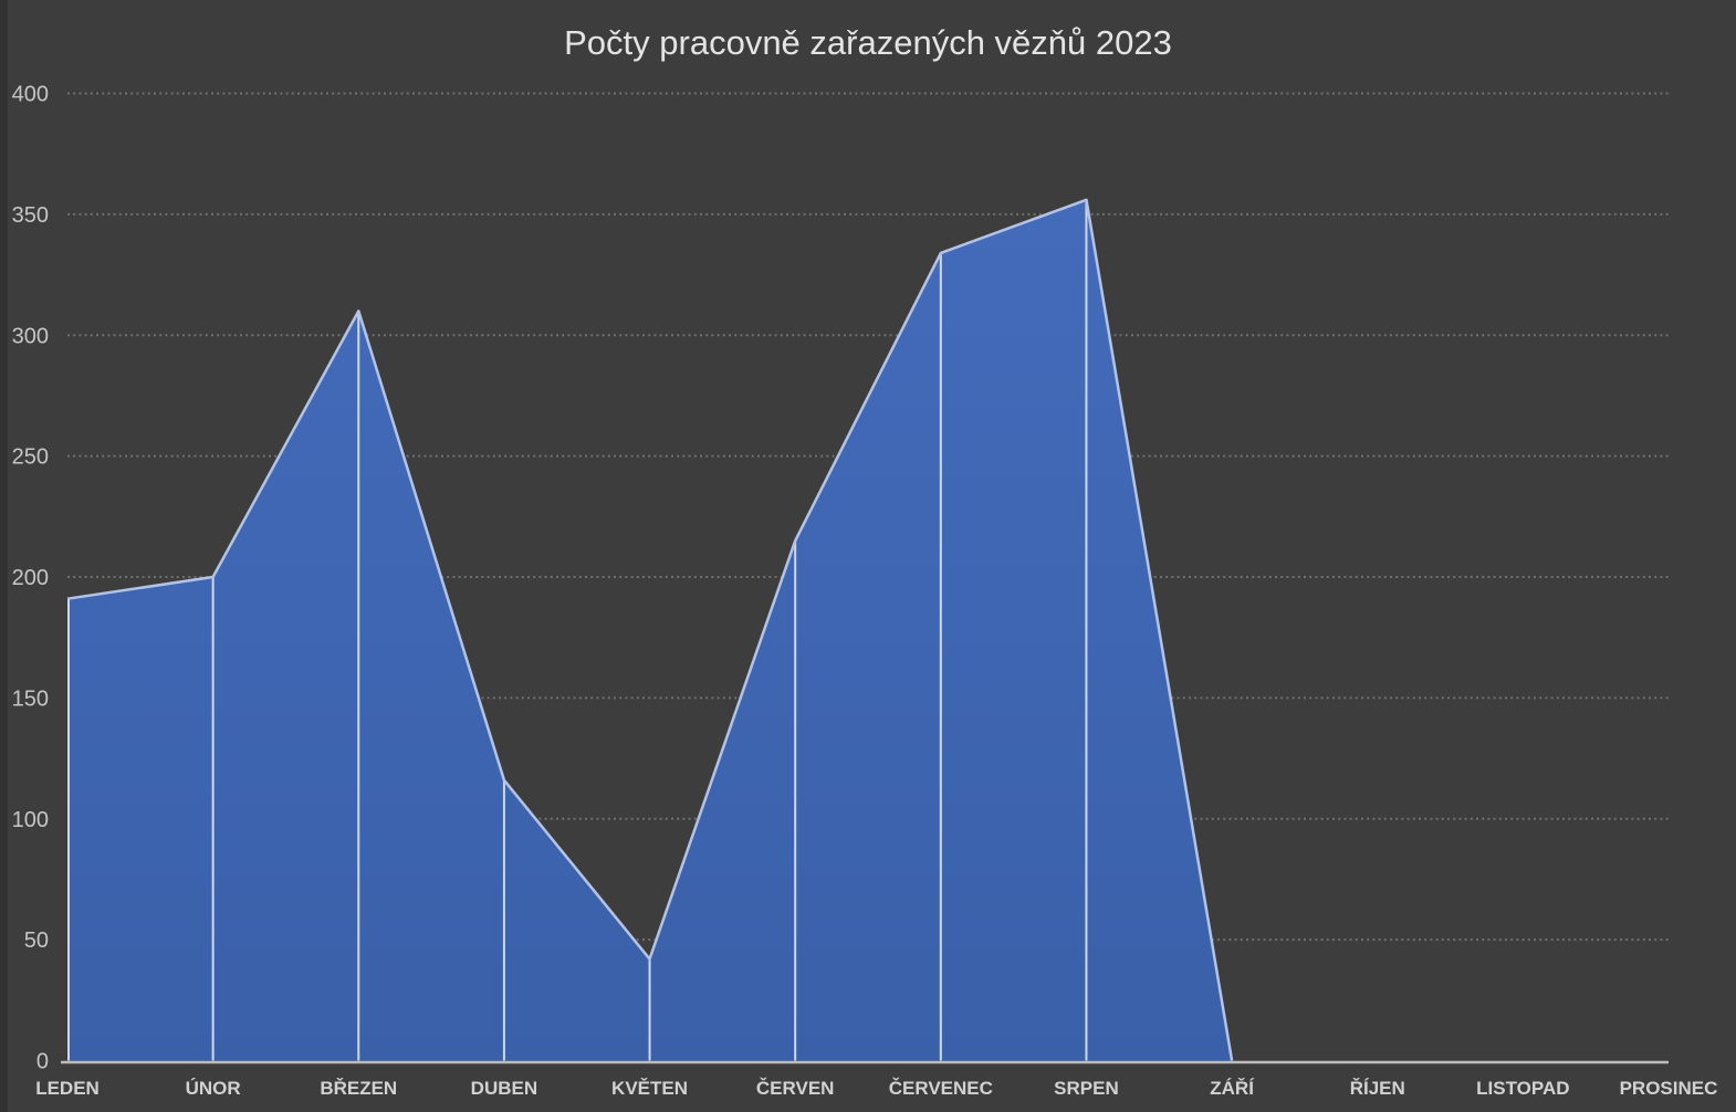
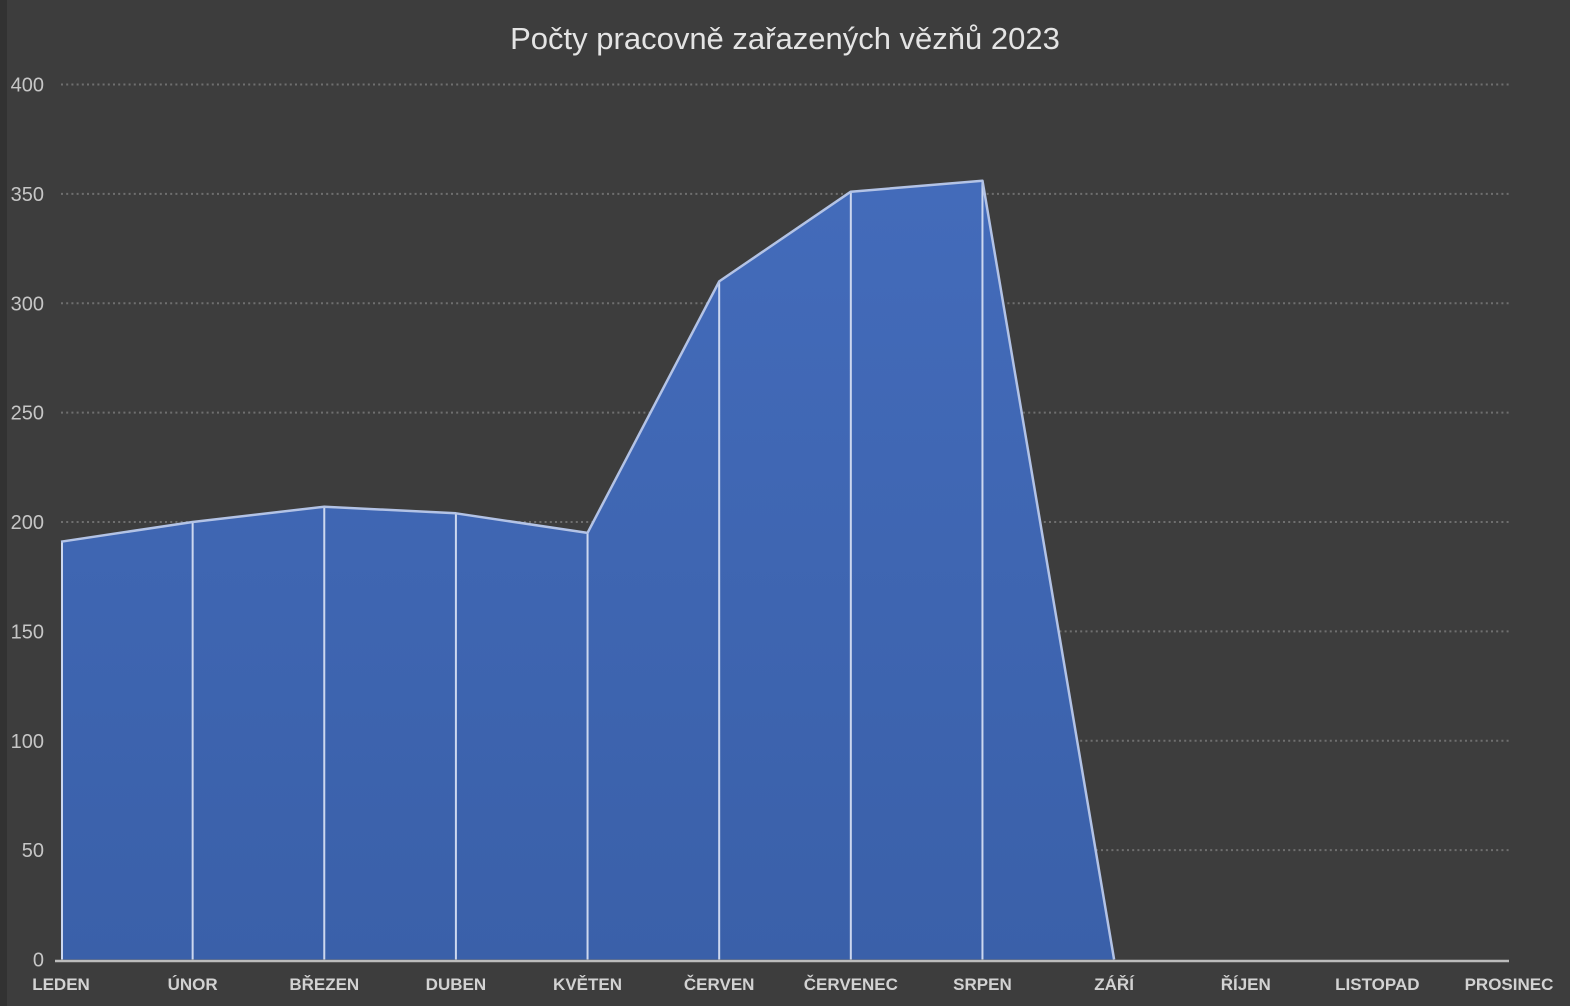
BŘEZEN: 310 -> 207
DUBEN: 116 -> 204
KVĚTEN: 42 -> 195
ČERVEN: 215 -> 310
ČERVENEC: 334 -> 351
